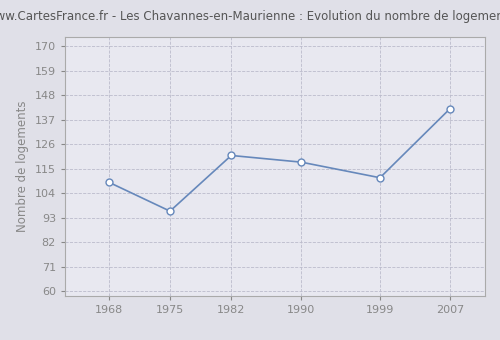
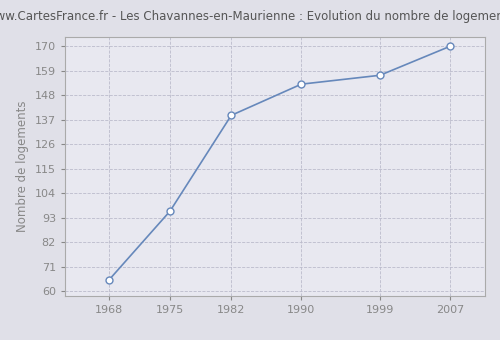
1968: 109 -> 65
1982: 121 -> 139
1990: 118 -> 153
1999: 111 -> 157
2007: 142 -> 170
